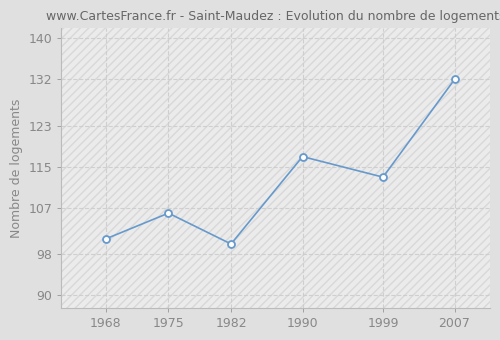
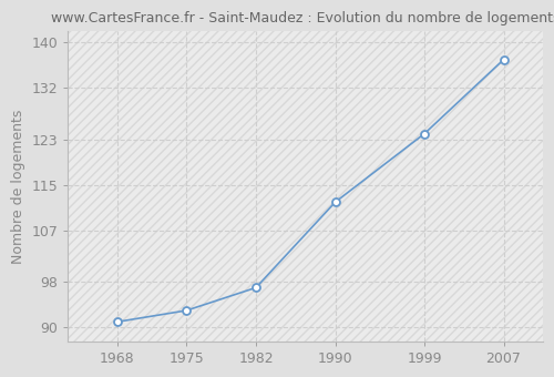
1968: 101 -> 91
1975: 106 -> 93
1982: 100 -> 97
1990: 117 -> 112
1999: 113 -> 124
2007: 132 -> 137
